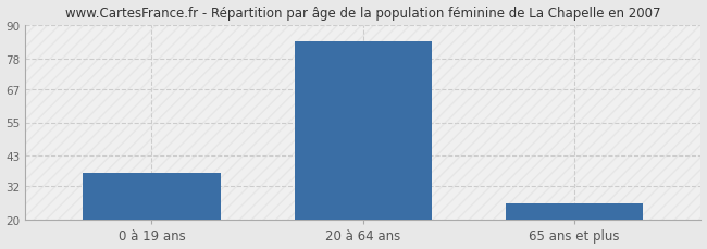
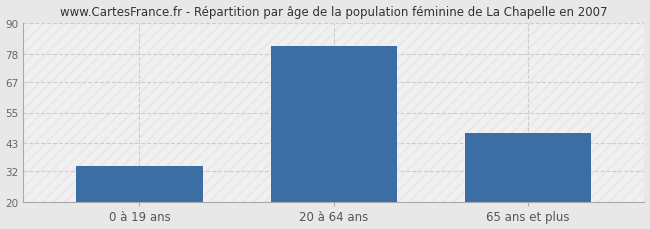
0 à 19 ans: 37 -> 34
20 à 64 ans: 84 -> 81
65 ans et plus: 26 -> 47
